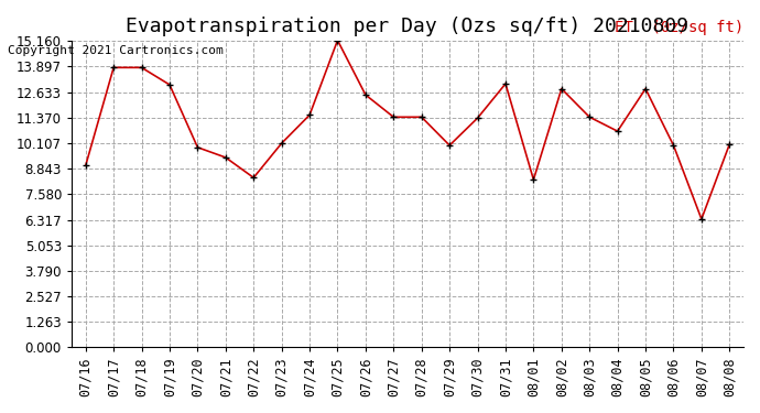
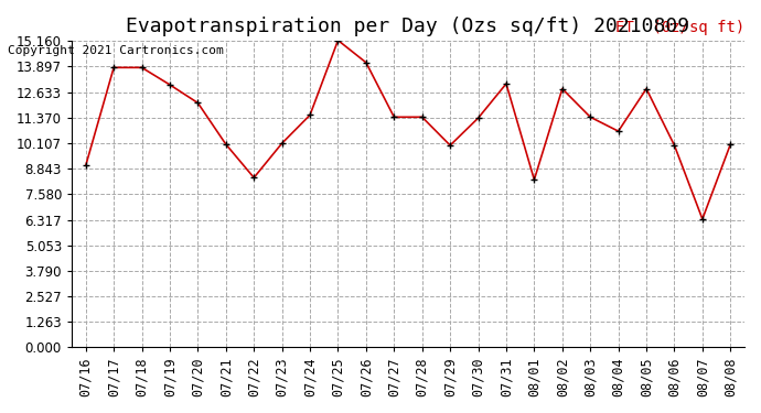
07/20: 9.9 -> 12.1
07/21: 9.4 -> 10.1
07/26: 12.5 -> 14.1
